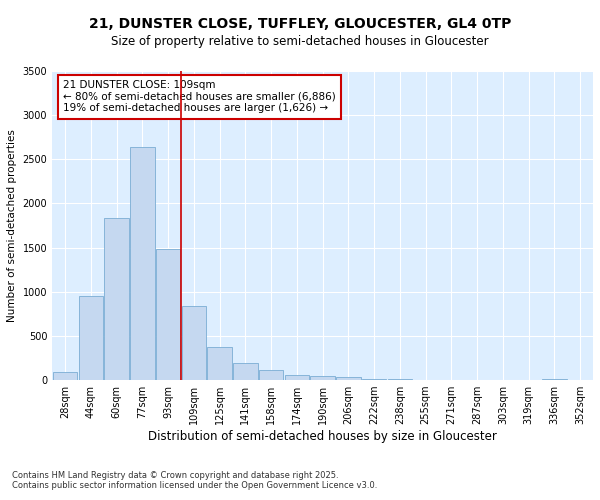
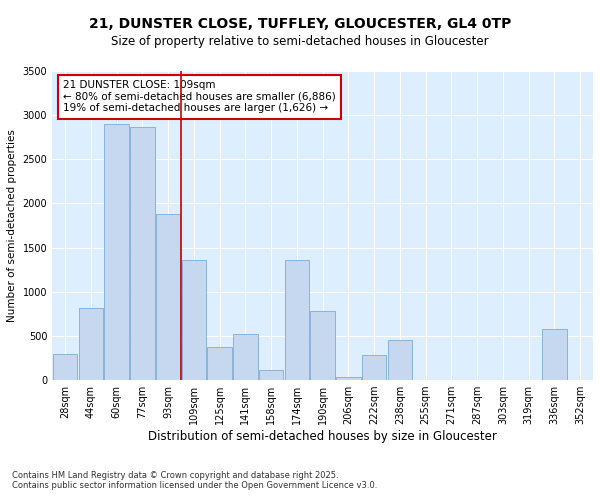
28sqm: 100 -> 300
44sqm: 950 -> 820
60sqm: 1830 -> 2900
77sqm: 2640 -> 2860
93sqm: 1480 -> 1880
109sqm: 840 -> 1360
141sqm: 190 -> 520
174sqm: 60 -> 1360
190sqm: 40 -> 780
222sqm: 20 -> 280
238sqm: 20 -> 460
336sqm: 20 -> 580
